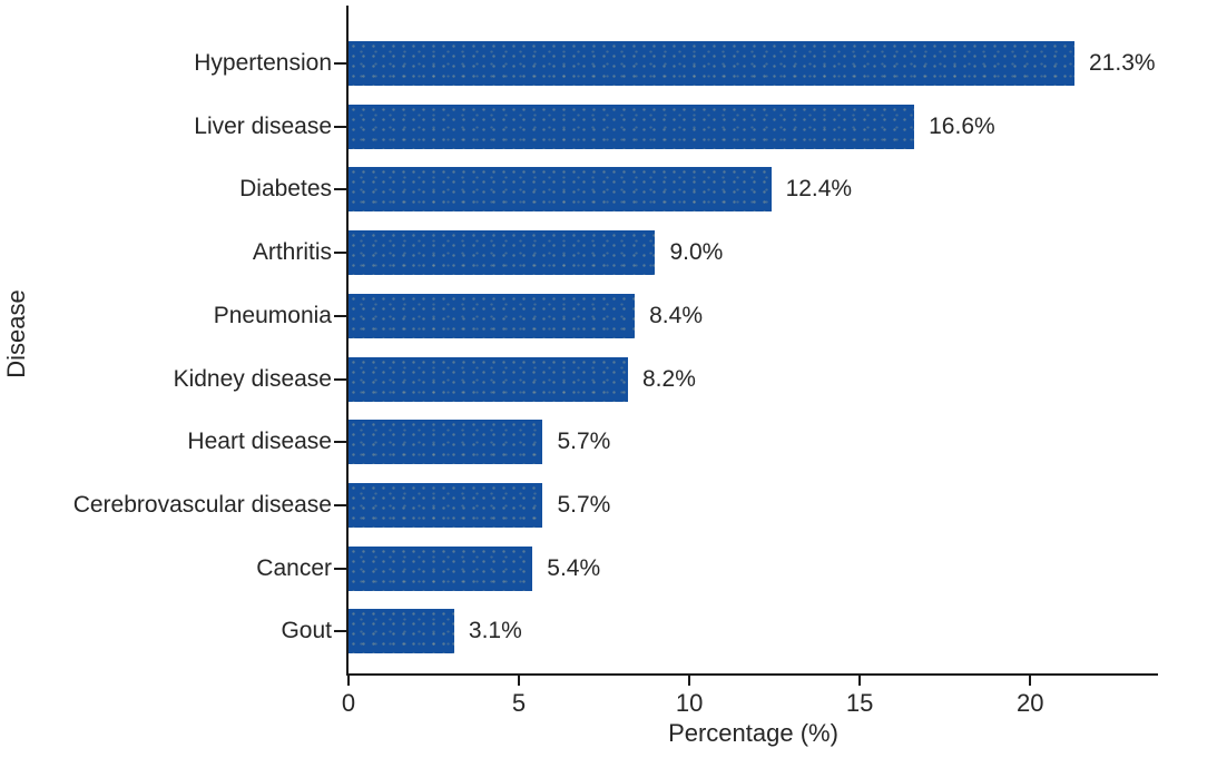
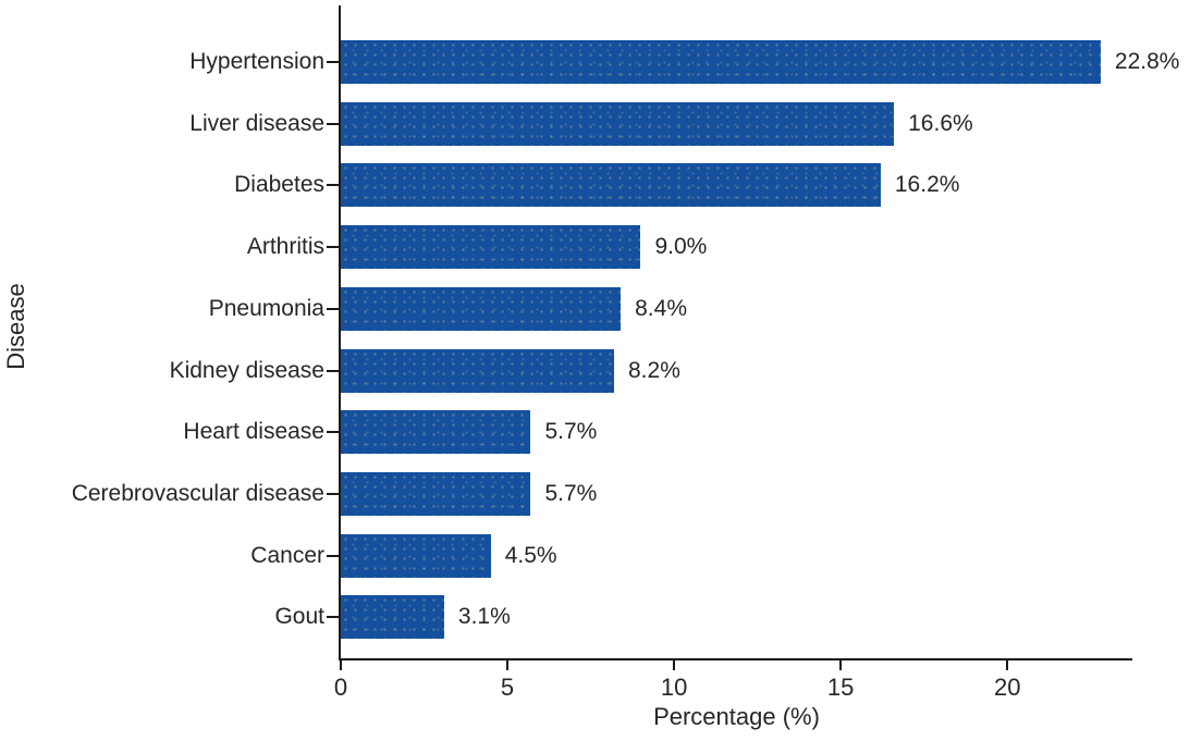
Hypertension: 21.3% -> 22.8%
Diabetes: 12.4% -> 16.2%
Cancer: 5.4% -> 4.5%
